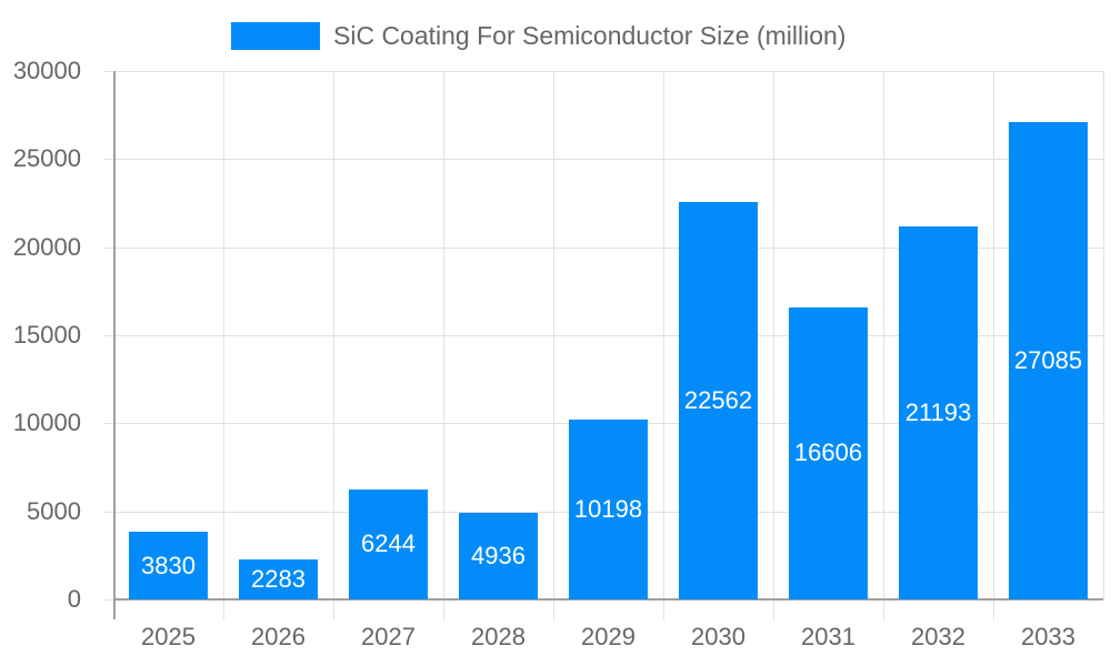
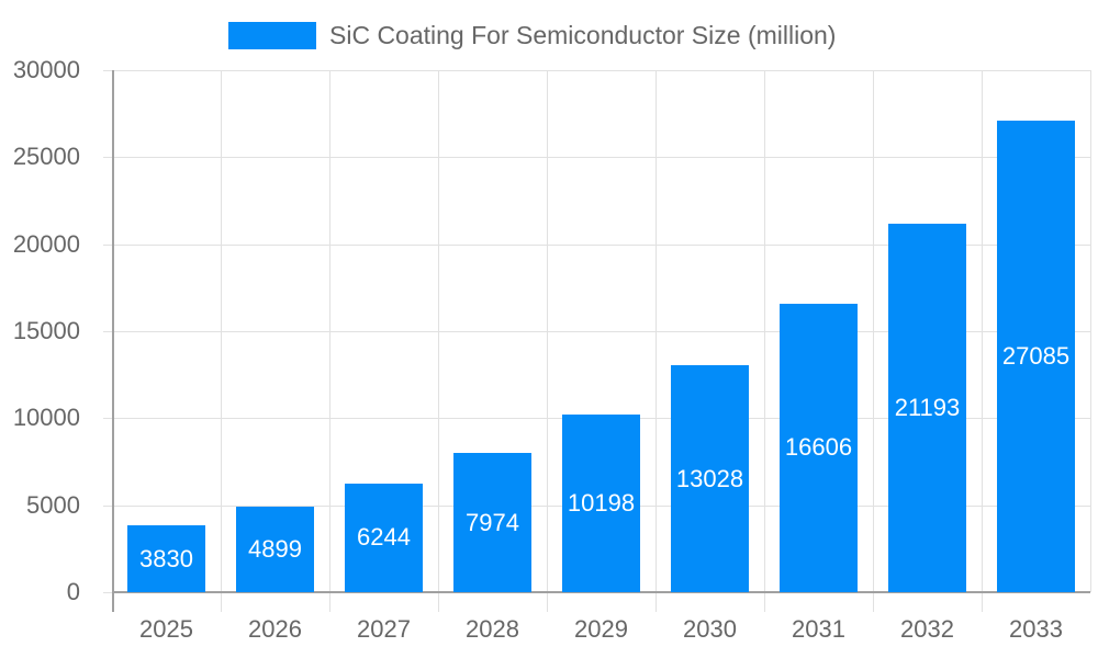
2026: 2283 -> 4899
2028: 4936 -> 7974
2030: 22562 -> 13028
